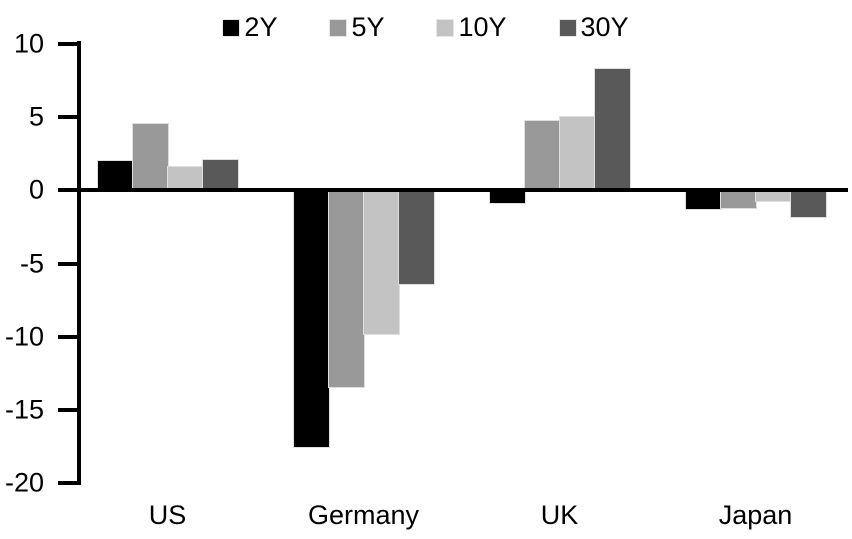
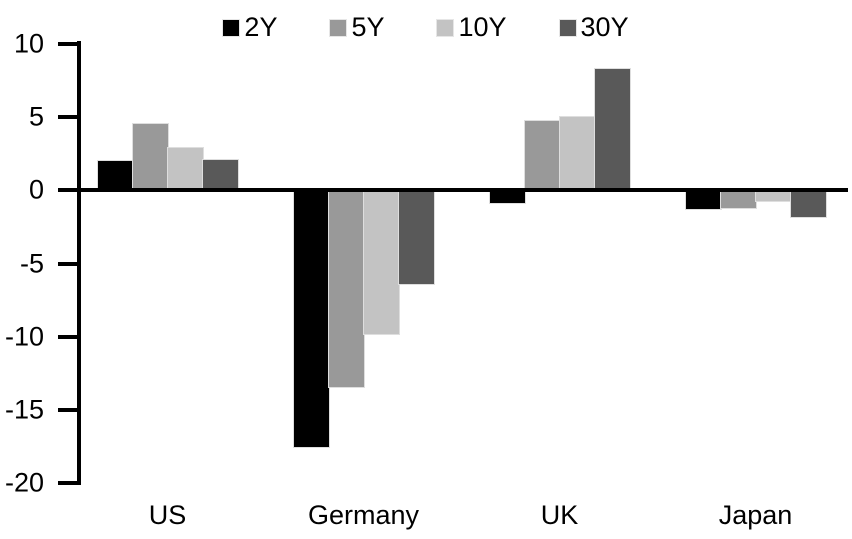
10Y/US: 1.6 -> 2.9
